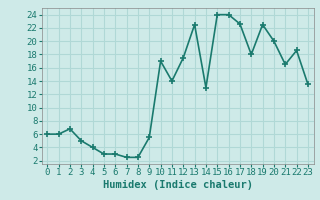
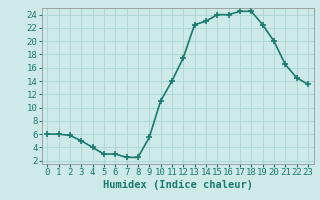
2: 6.8 -> 5.8
10: 17.0 -> 11.0
14: 13.0 -> 23.0
17: 22.6 -> 24.5
18: 18.0 -> 24.5
22: 18.6 -> 14.5
